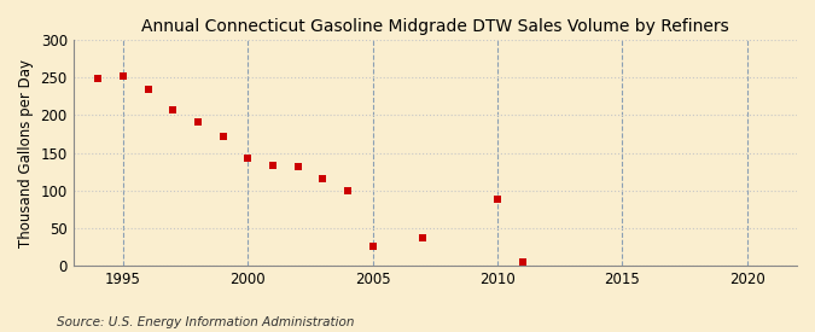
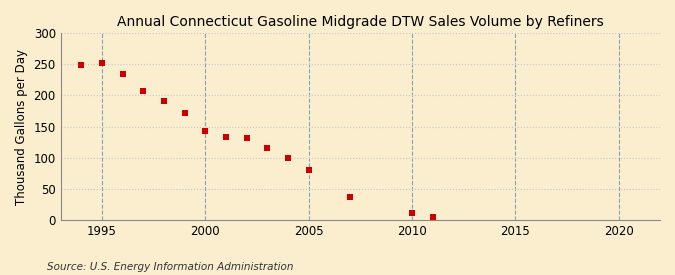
2005: 26 -> 80
2010: 88 -> 11
